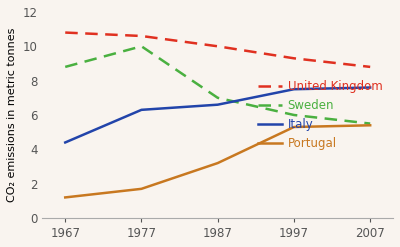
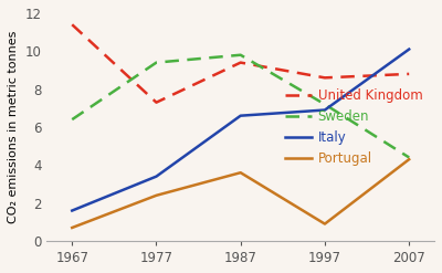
United Kingdom/1967: 10.8 -> 11.4
Sweden/1967: 8.8 -> 6.4
Italy/1967: 4.4 -> 1.6
Portugal/1967: 1.2 -> 0.7
United Kingdom/1977: 10.6 -> 7.3
Sweden/1977: 10.0 -> 9.4
Italy/1977: 6.3 -> 3.4
Portugal/1977: 1.7 -> 2.4
United Kingdom/1987: 10.0 -> 9.4
Sweden/1987: 7.0 -> 9.8
Portugal/1987: 3.2 -> 3.6
United Kingdom/1997: 9.3 -> 8.6
Sweden/1997: 6.0 -> 7.2
Italy/1997: 7.5 -> 6.9
Portugal/1997: 5.3 -> 0.9
Sweden/2007: 5.5 -> 4.4
Italy/2007: 7.6 -> 10.1
Portugal/2007: 5.4 -> 4.3
